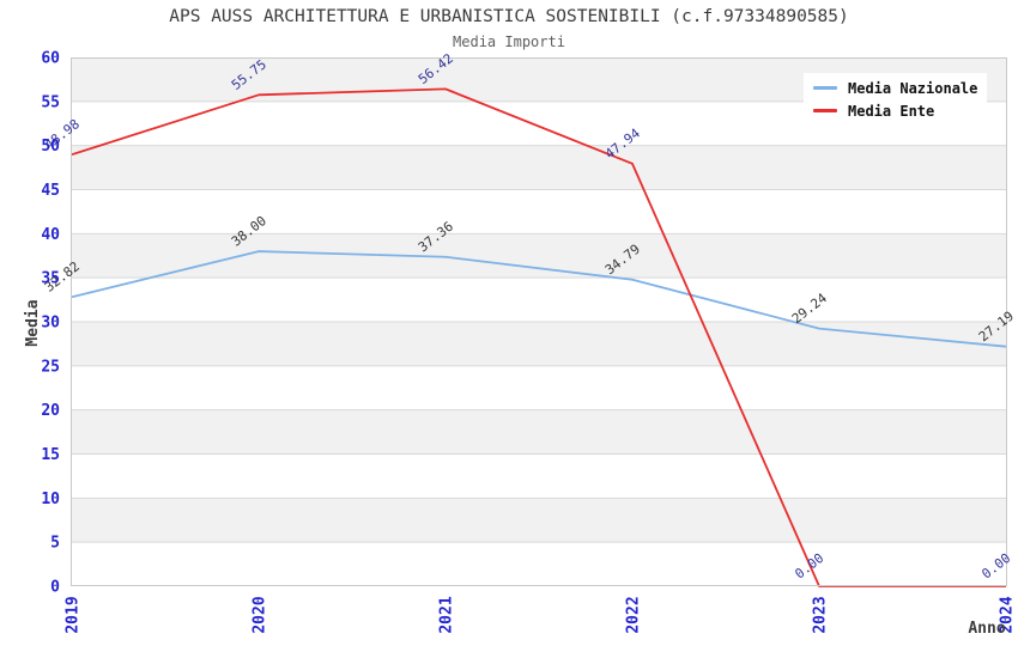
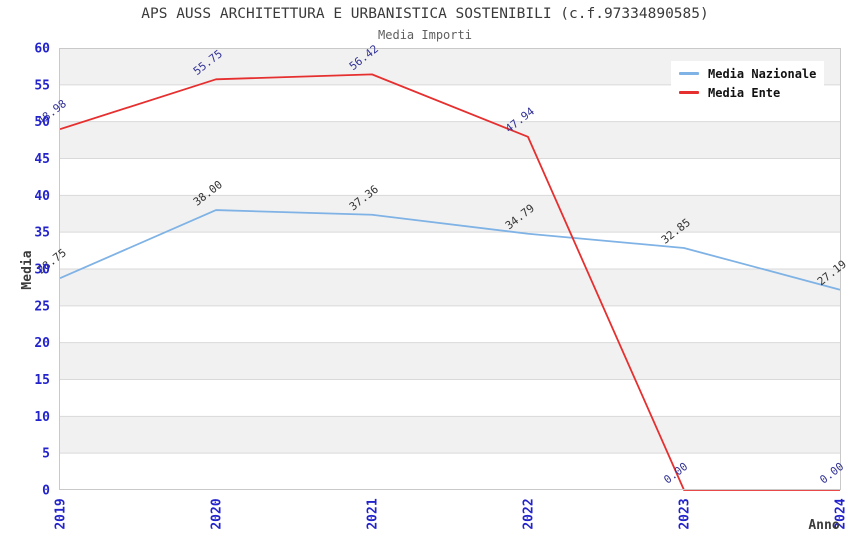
Media Nazionale/2019: 32.82 -> 28.75
Media Nazionale/2023: 29.24 -> 32.85
